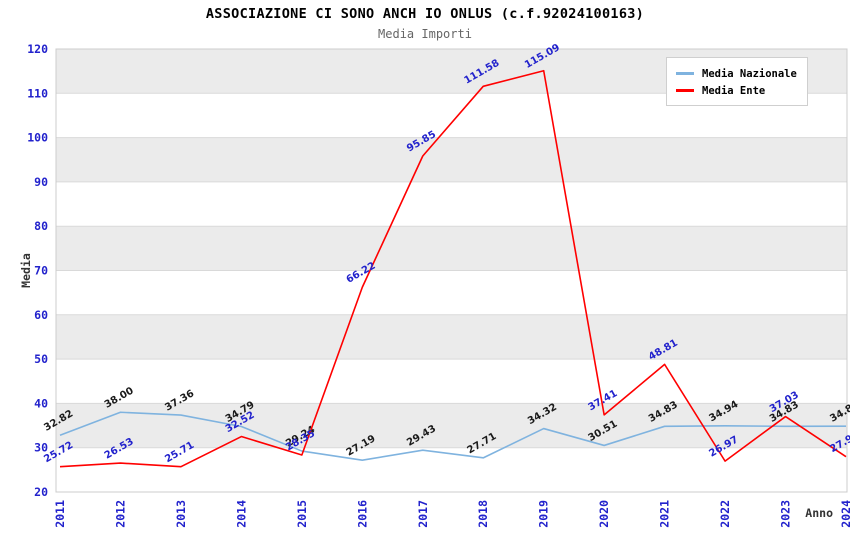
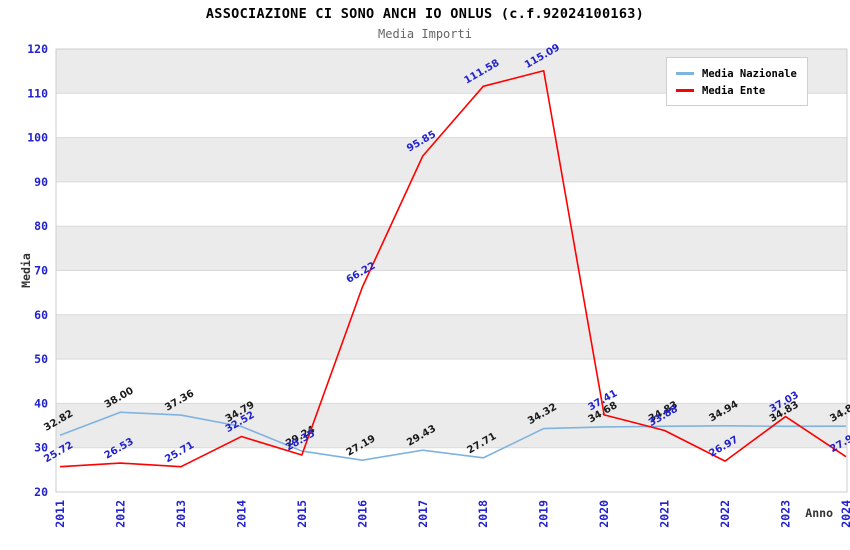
Media Nazionale/2020: 30.51 -> 34.68
Media Ente/2021: 48.81 -> 33.88
